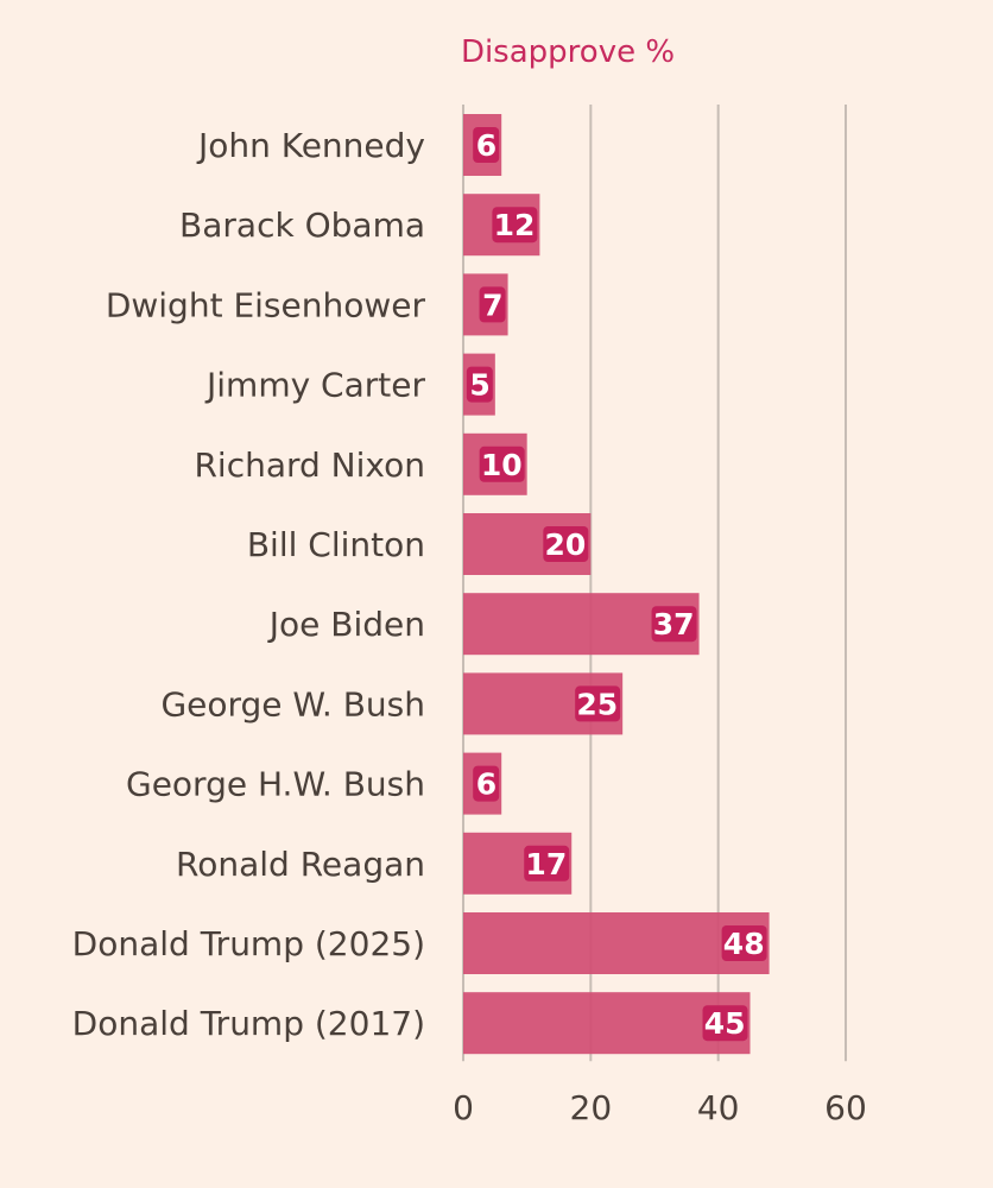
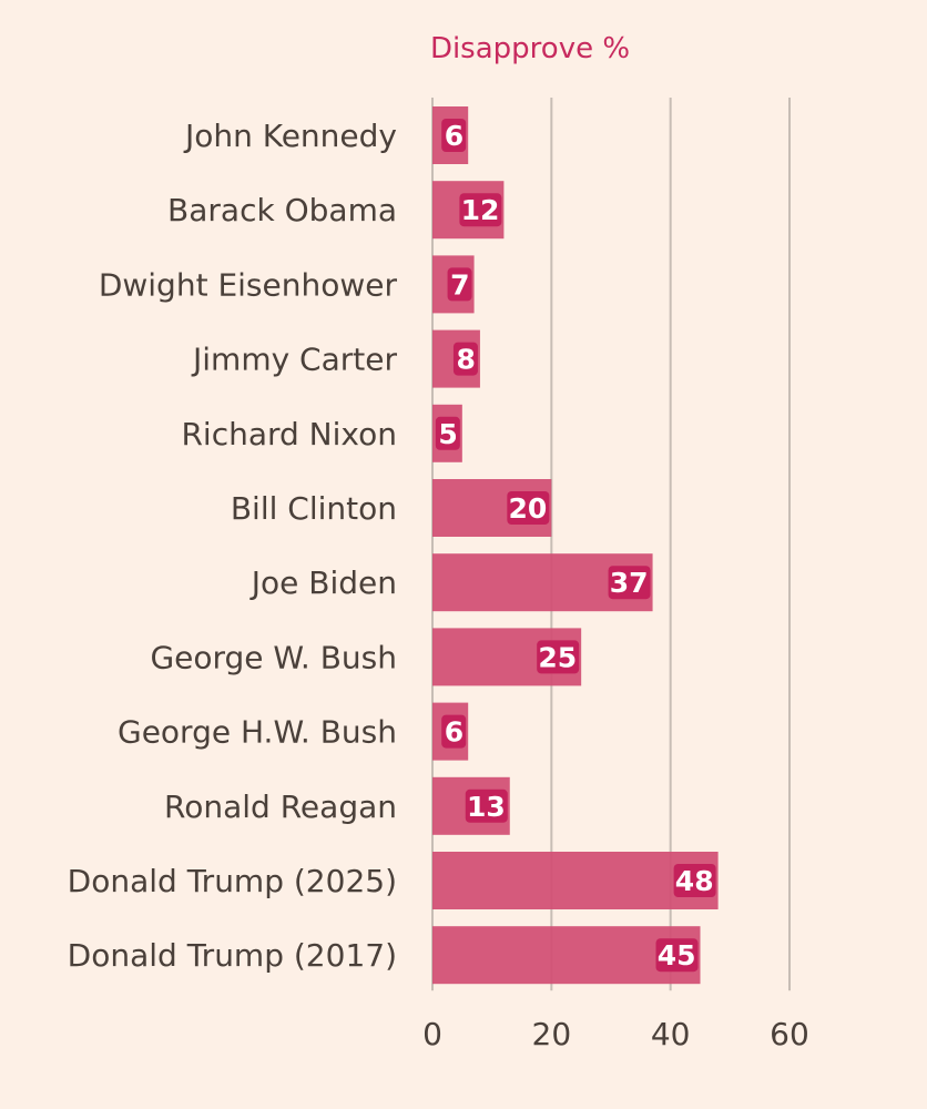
Jimmy Carter: 5 -> 8
Richard Nixon: 10 -> 5
Ronald Reagan: 17 -> 13
